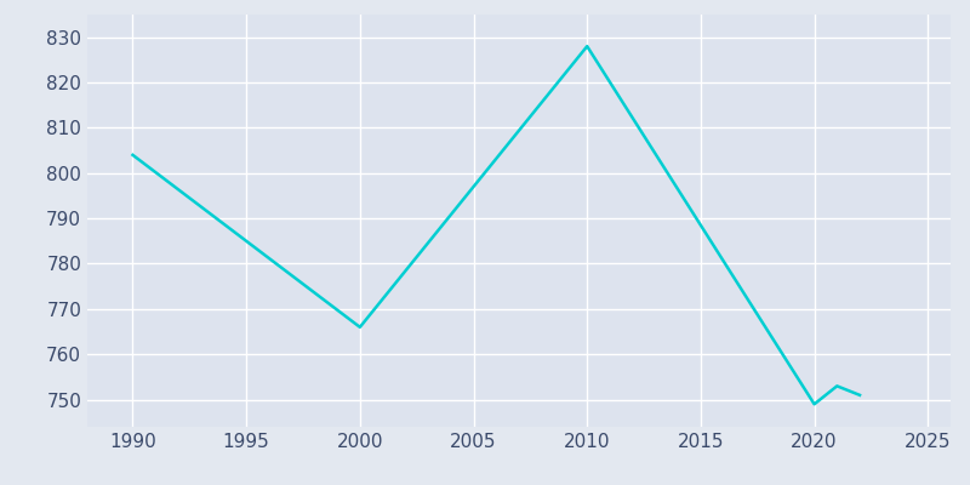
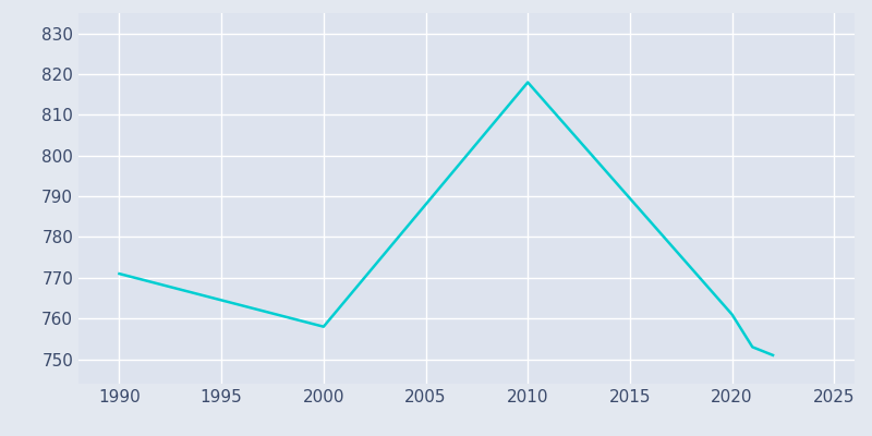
1990: 804 -> 771
2000: 766 -> 758
2010: 828 -> 818
2020: 749 -> 761
